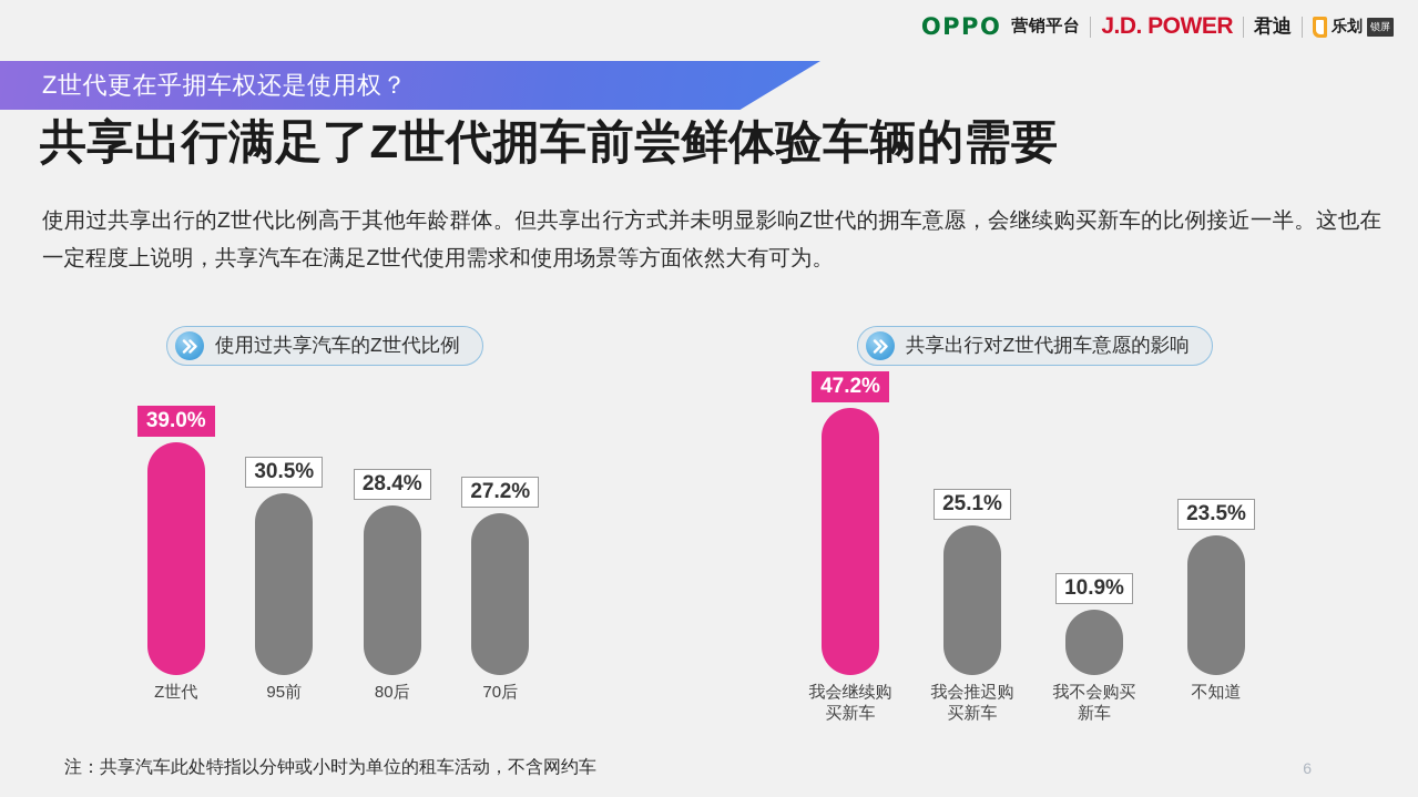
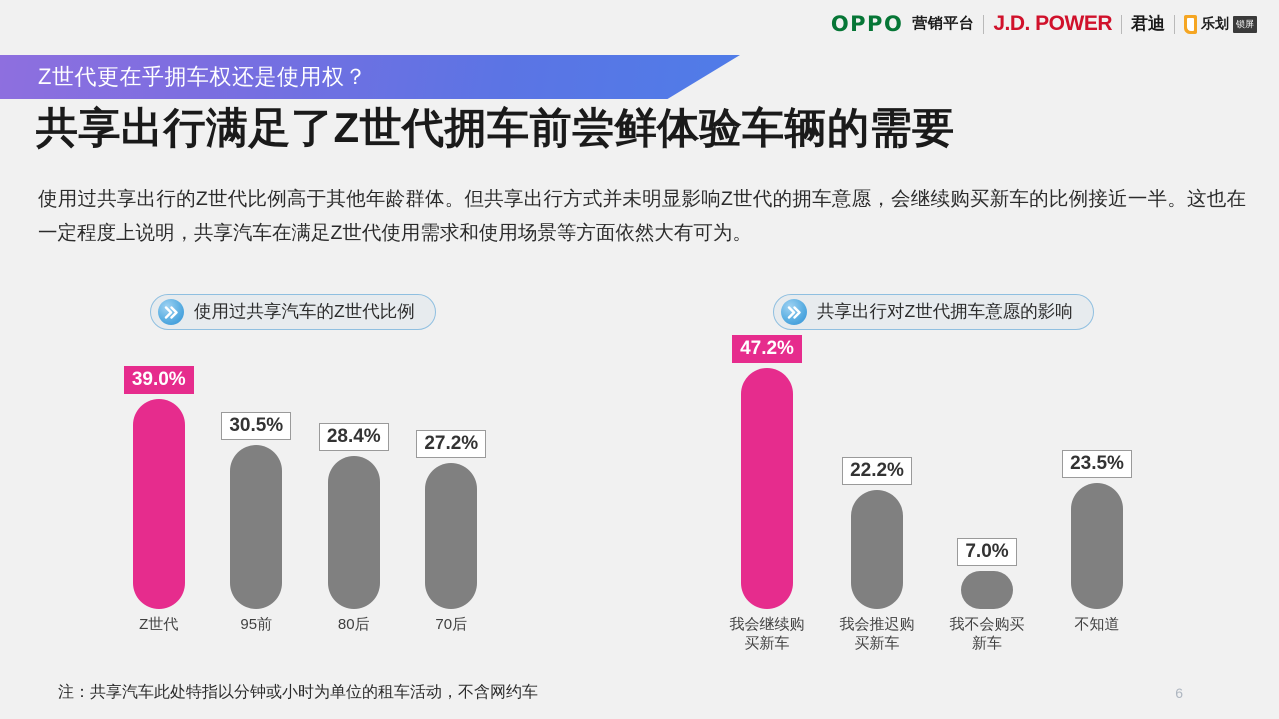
共享出行对Z世代拥车意愿的影响/我会推迟购 买新车: 25.1% -> 22.2%
共享出行对Z世代拥车意愿的影响/我不会购买 新车: 10.9% -> 7.0%
